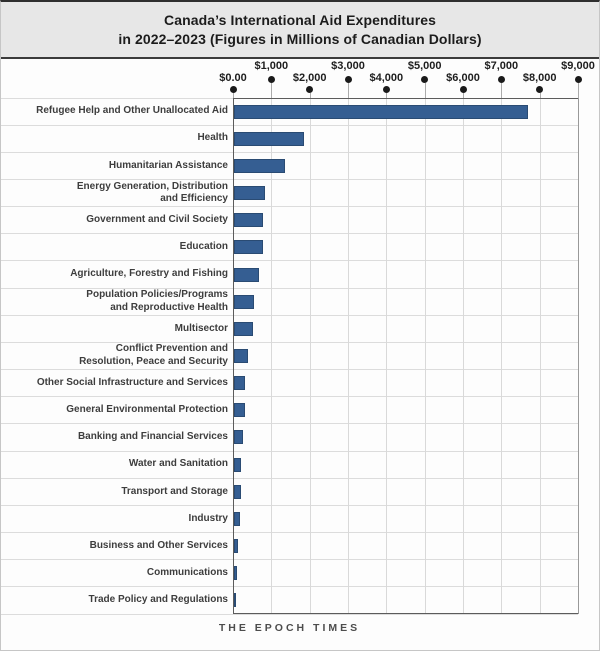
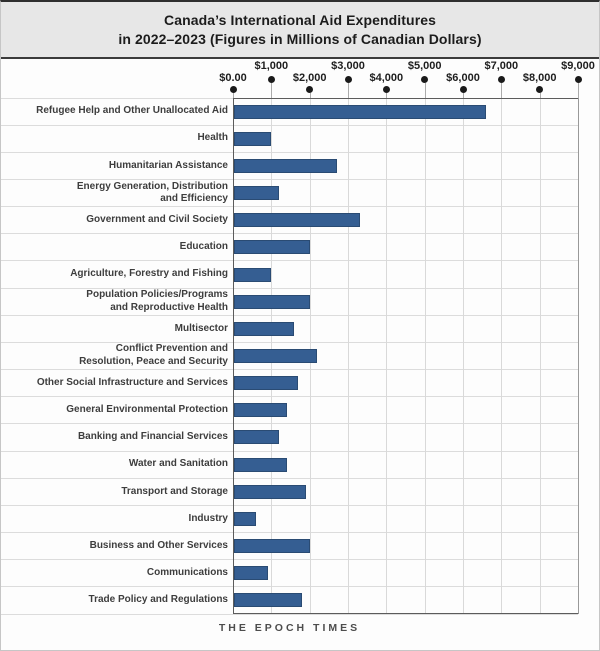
Refugee Help and Other Unallocated Aid: $7700 -> $6600
Health: $1900 -> $1000
Humanitarian Assistance: $1400 -> $2700
Energy Generation, Distribution and Efficiency: $800 -> $1200
Government and Civil Society: $800 -> $3300
Education: $800 -> $2000
Agriculture, Forestry and Fishing: $700 -> $1000
Population Policies/Programs and Reproductive Health: $600 -> $2000
Multisector: $500 -> $1600
Conflict Prevention and Resolution, Peace and Security: $400 -> $2200
Other Social Infrastructure and Services: $300 -> $1700
General Environmental Protection: $300 -> $1400
Banking and Financial Services: $200 -> $1200
Water and Sanitation: $200 -> $1400
Transport and Storage: $200 -> $1900
Industry: $200 -> $600
Business and Other Services: $100 -> $2000
Communications: $100 -> $900
Trade Policy and Regulations: $100 -> $1800
